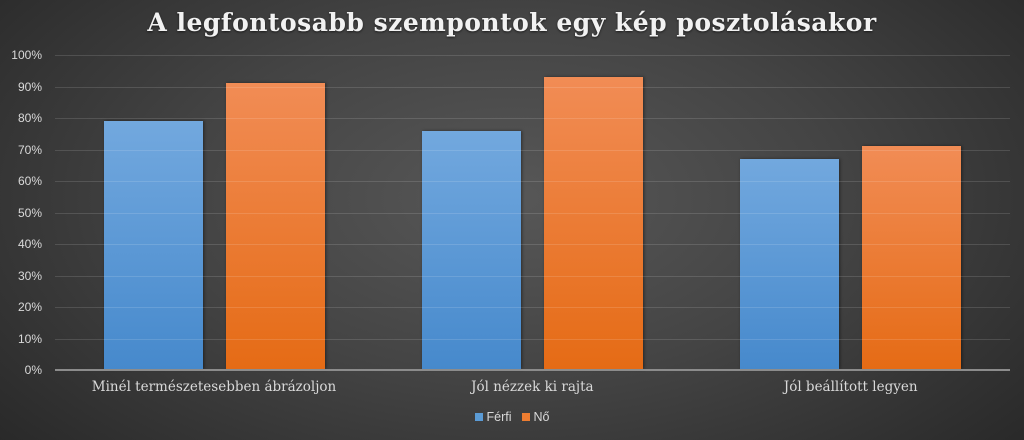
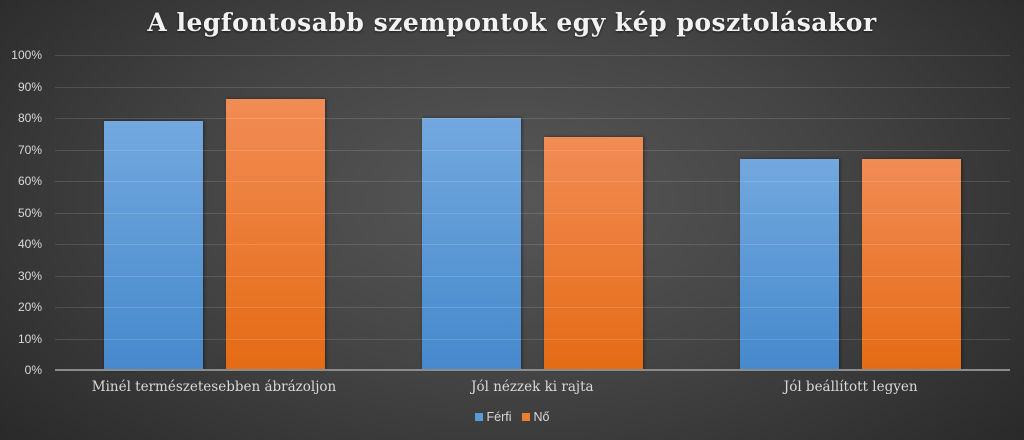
Nő/Minél természetesebben ábrázoljon: 91% -> 86%
Férfi/Jól nézzek ki rajta: 76% -> 80%
Nő/Jól nézzek ki rajta: 93% -> 74%
Nő/Jól beállított legyen: 71% -> 67%
